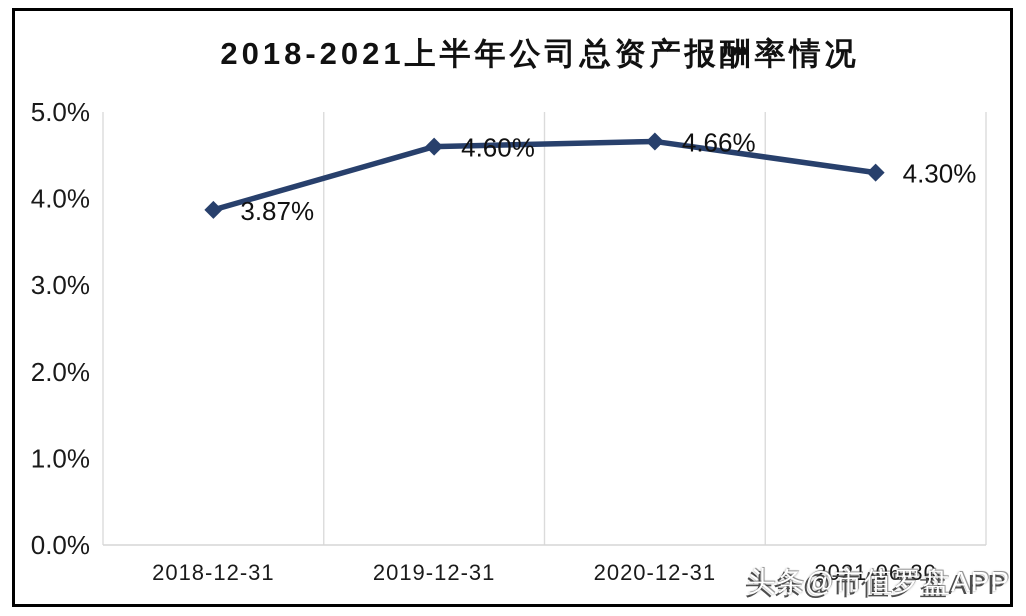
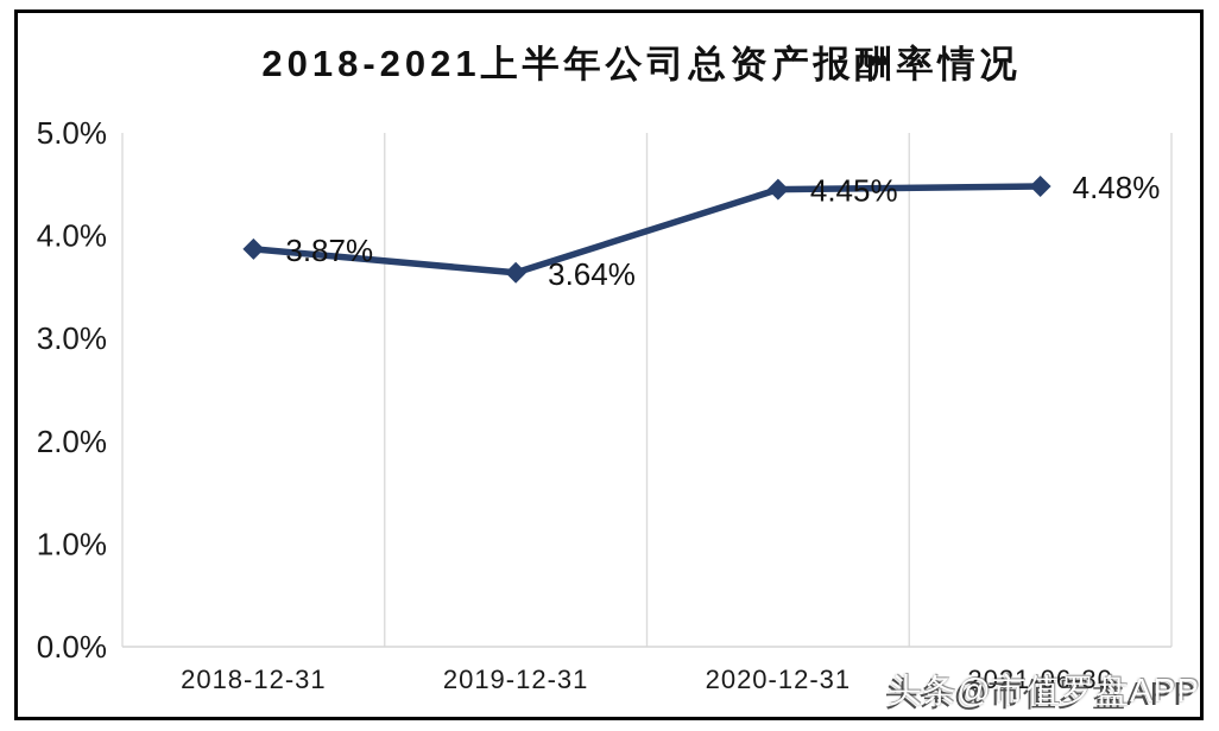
2019-12-31: 4.60% -> 3.64%
2020-12-31: 4.66% -> 4.45%
2021-06-30: 4.30% -> 4.48%
